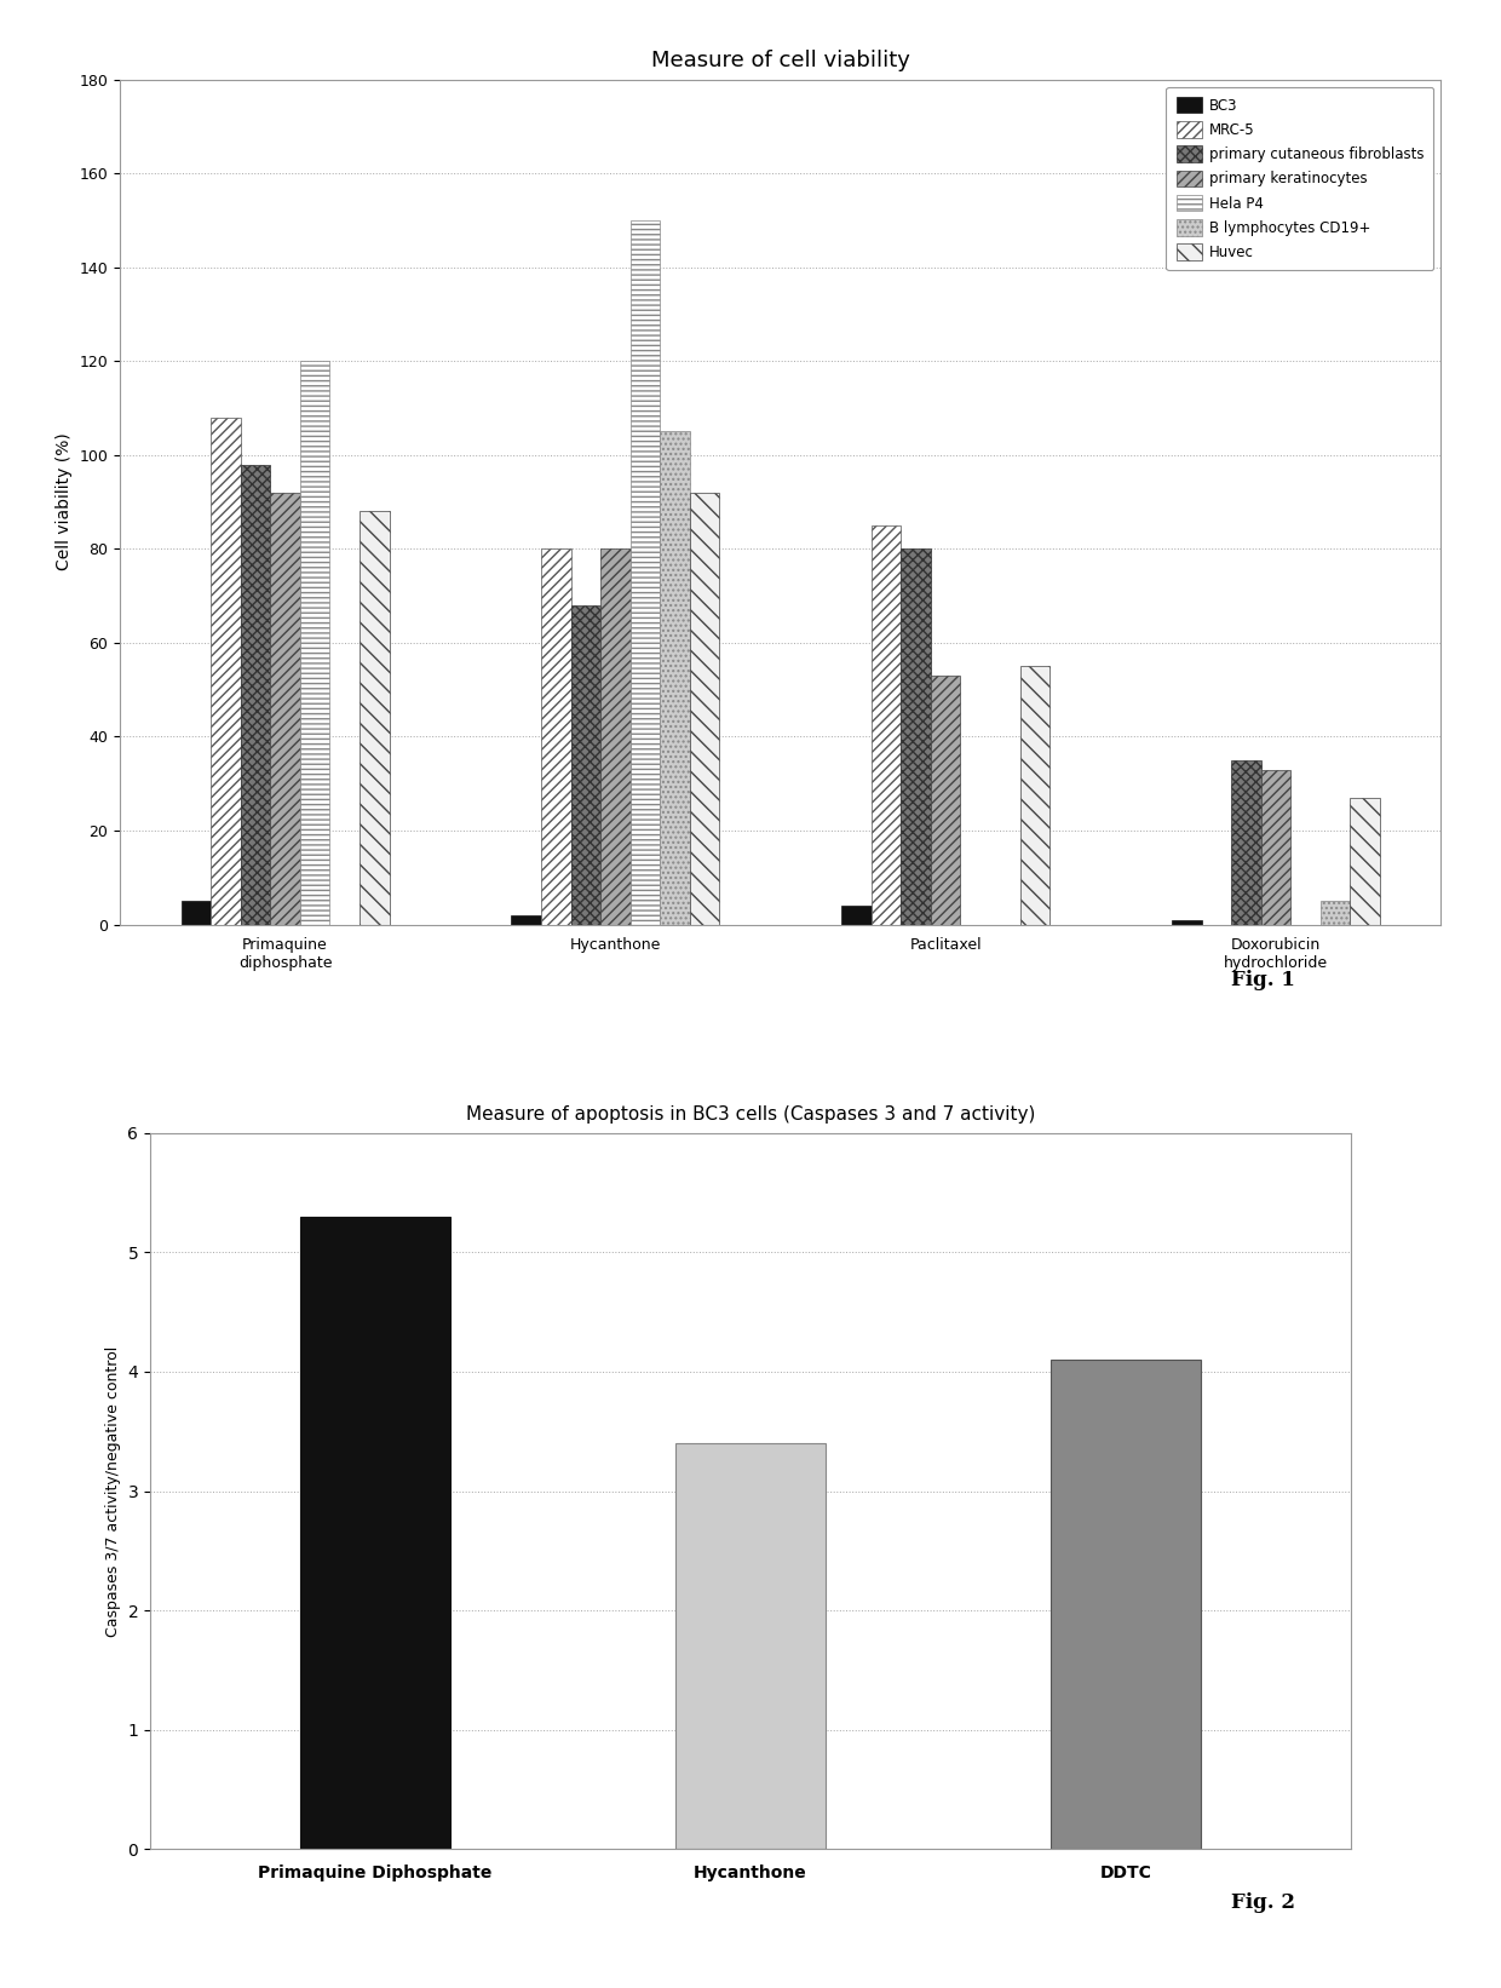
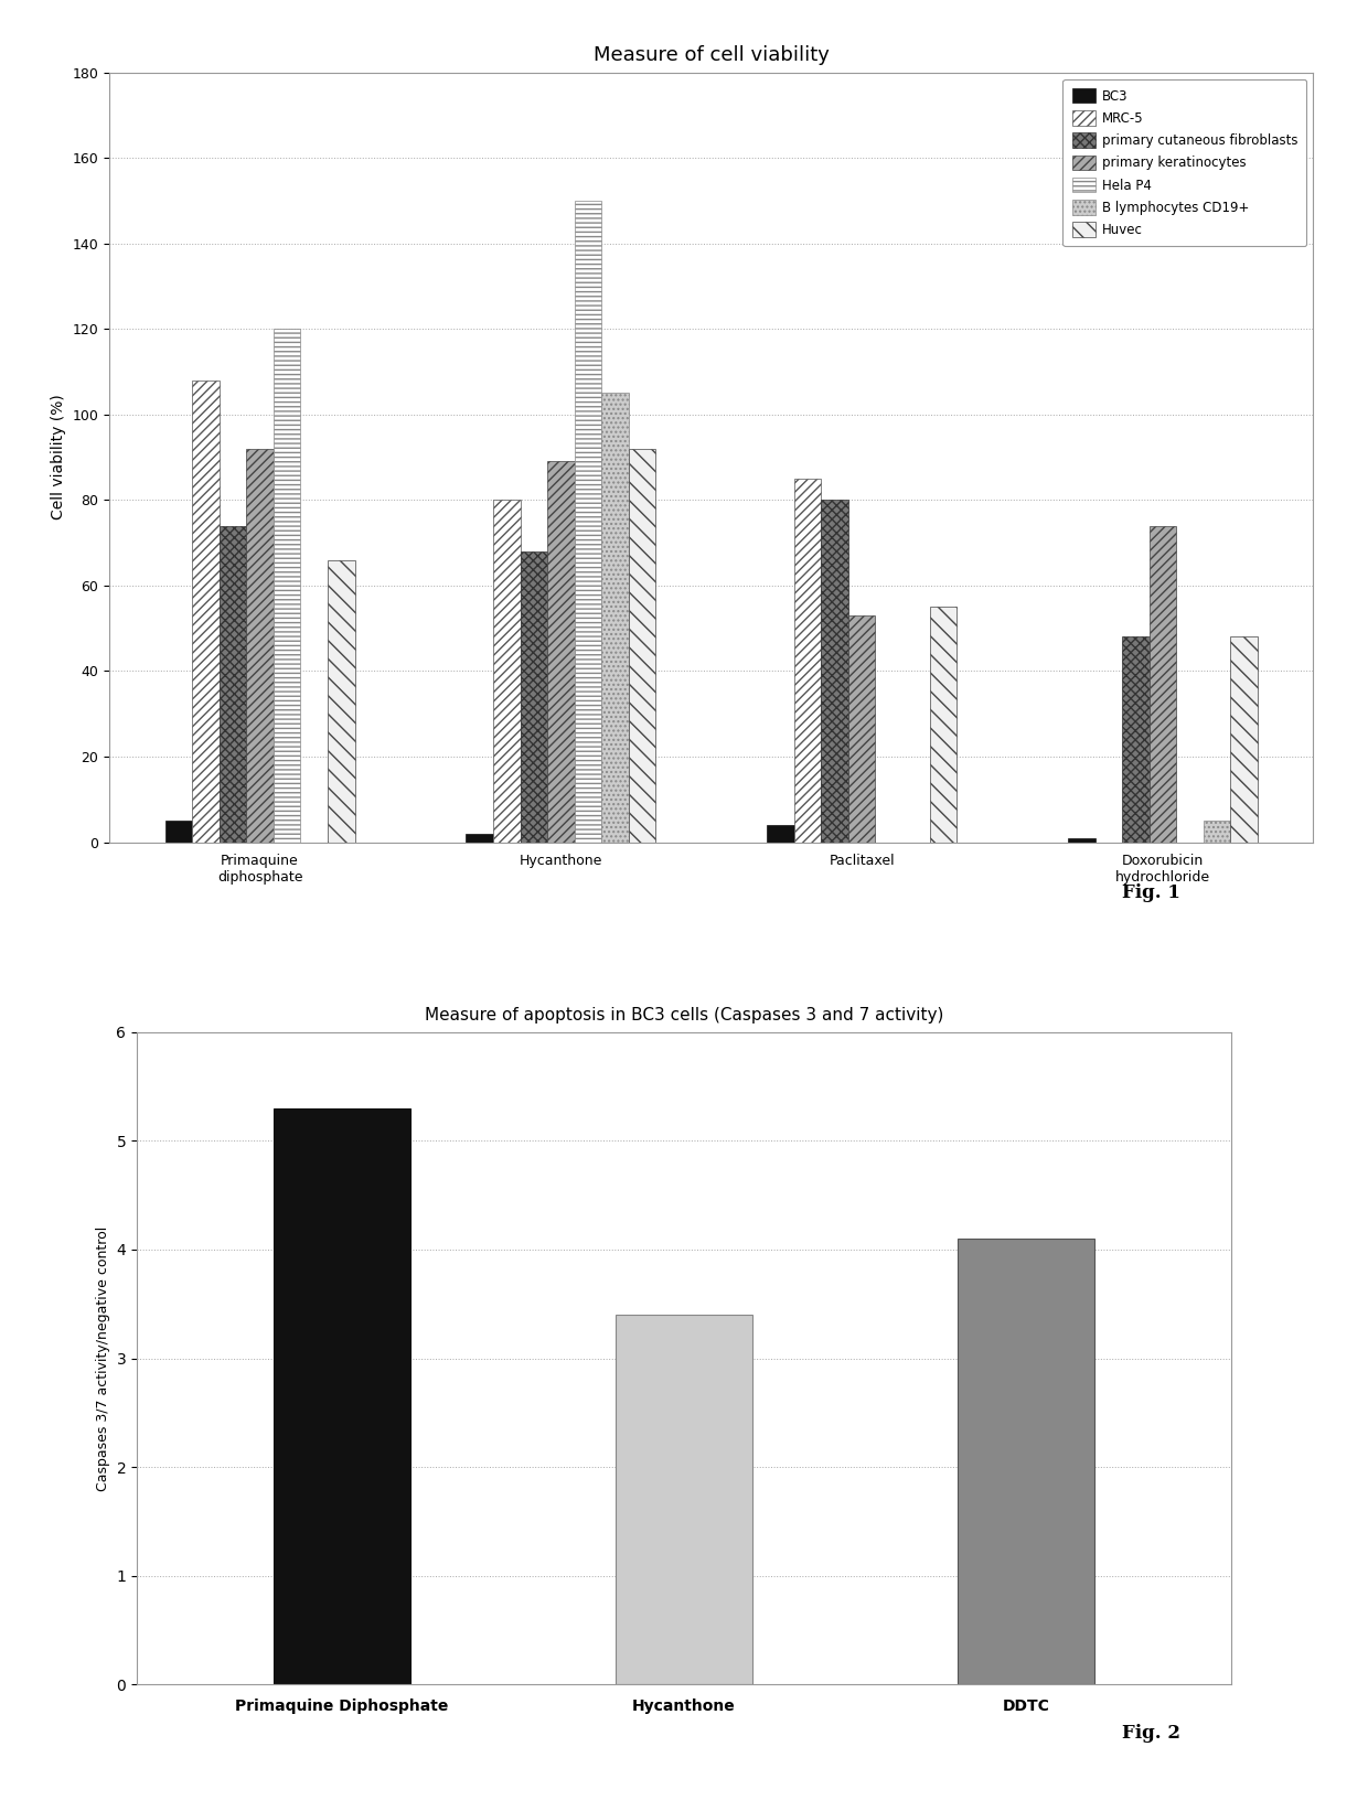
Measure of cell viability/primary cutaneous fibroblasts/Primaquine diphosphate: 98 -> 74
Measure of cell viability/Huvec/Primaquine diphosphate: 88 -> 66
Measure of cell viability/primary keratinocytes/Hycanthone: 80 -> 89
Measure of cell viability/primary cutaneous fibroblasts/Doxorubicin hydrochloride: 35 -> 48
Measure of cell viability/primary keratinocytes/Doxorubicin hydrochloride: 33 -> 74
Measure of cell viability/Huvec/Doxorubicin hydrochloride: 27 -> 48
